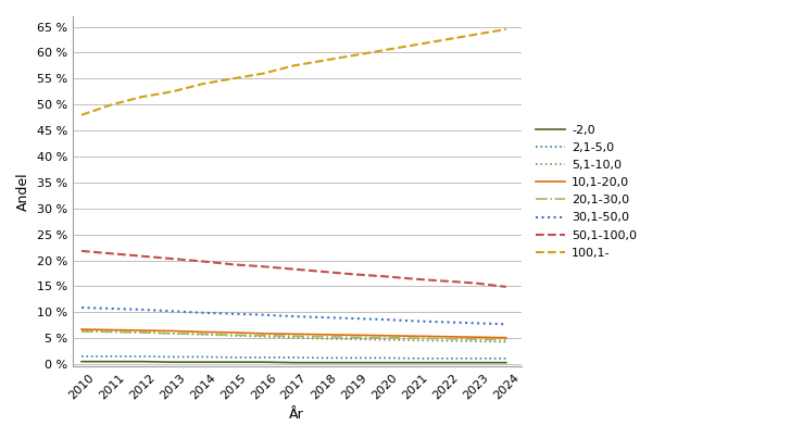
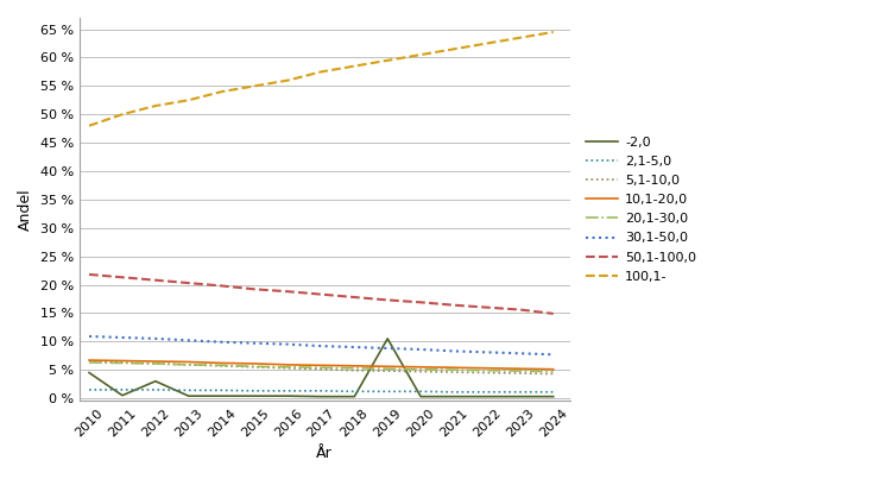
-2,0/2010: 0.5 % -> 4.5 %
-2,0/2012: 0.5 % -> 3.0 %
-2,0/2019: 0.3 % -> 10.5 %
